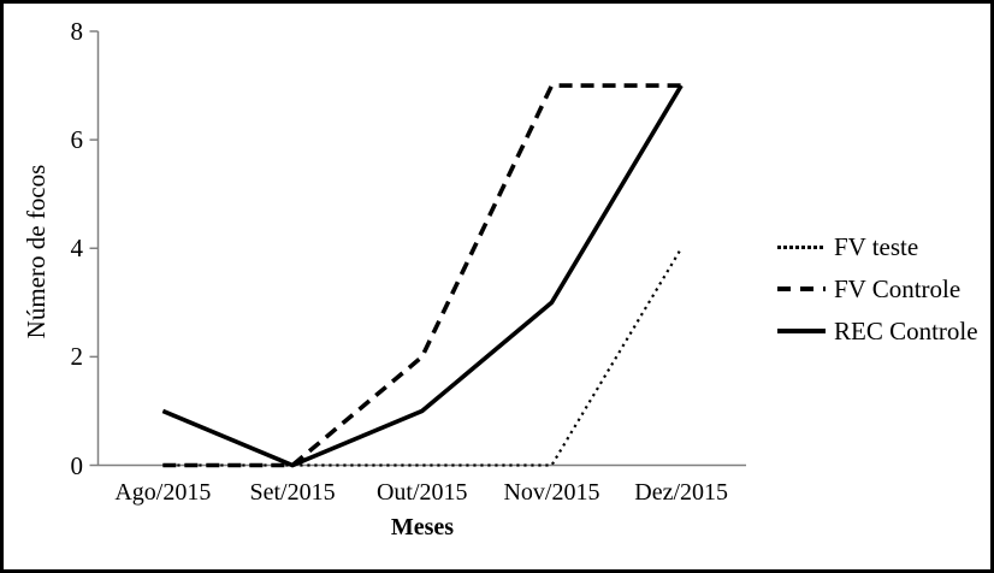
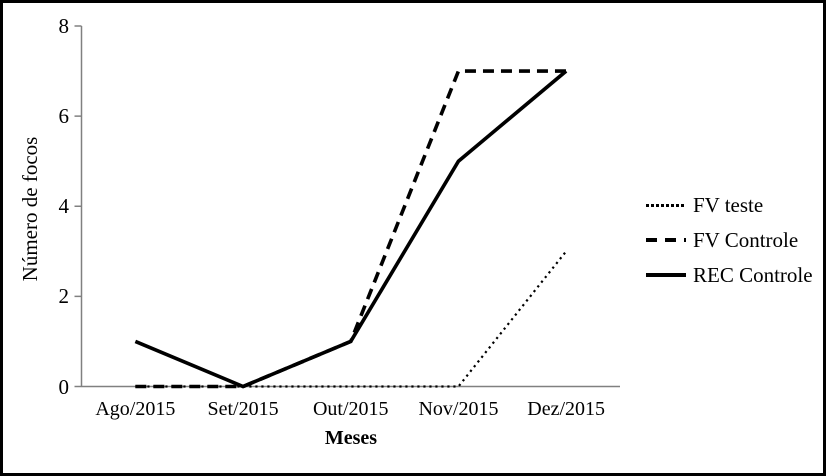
FV Controle/Out/2015: 2 -> 1
REC Controle/Nov/2015: 3 -> 5
FV teste/Dez/2015: 4 -> 3
